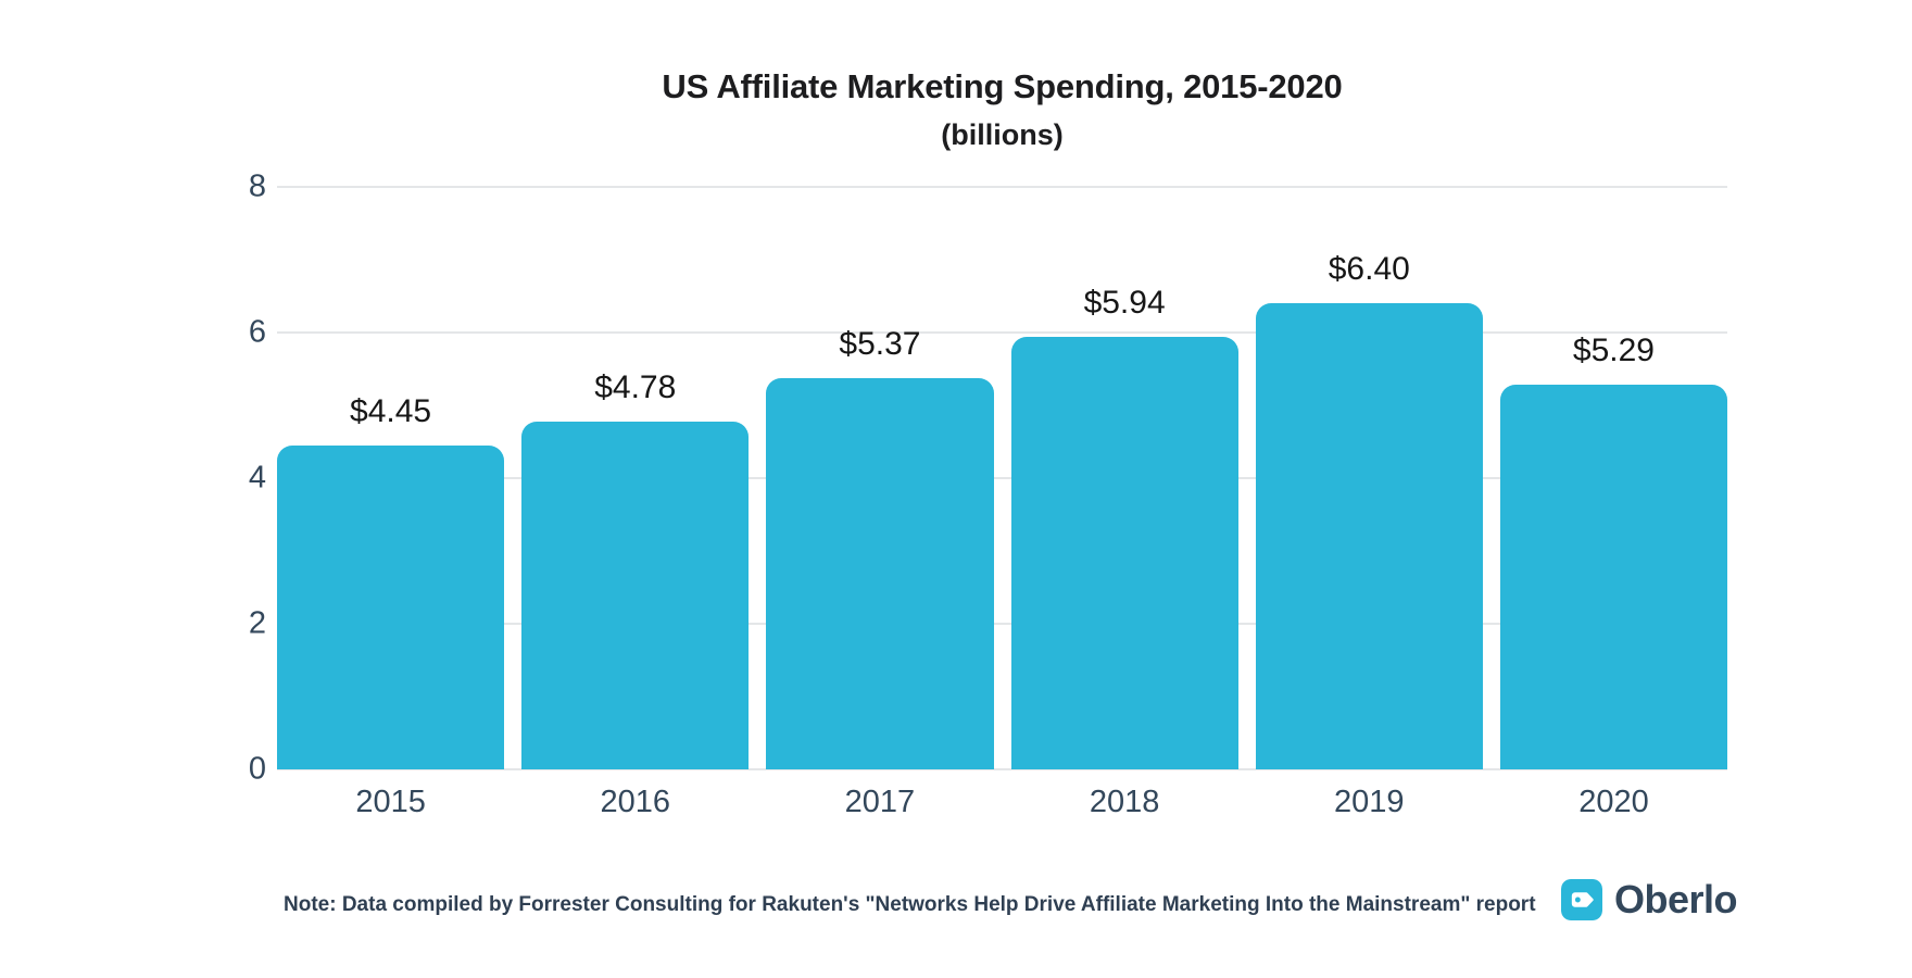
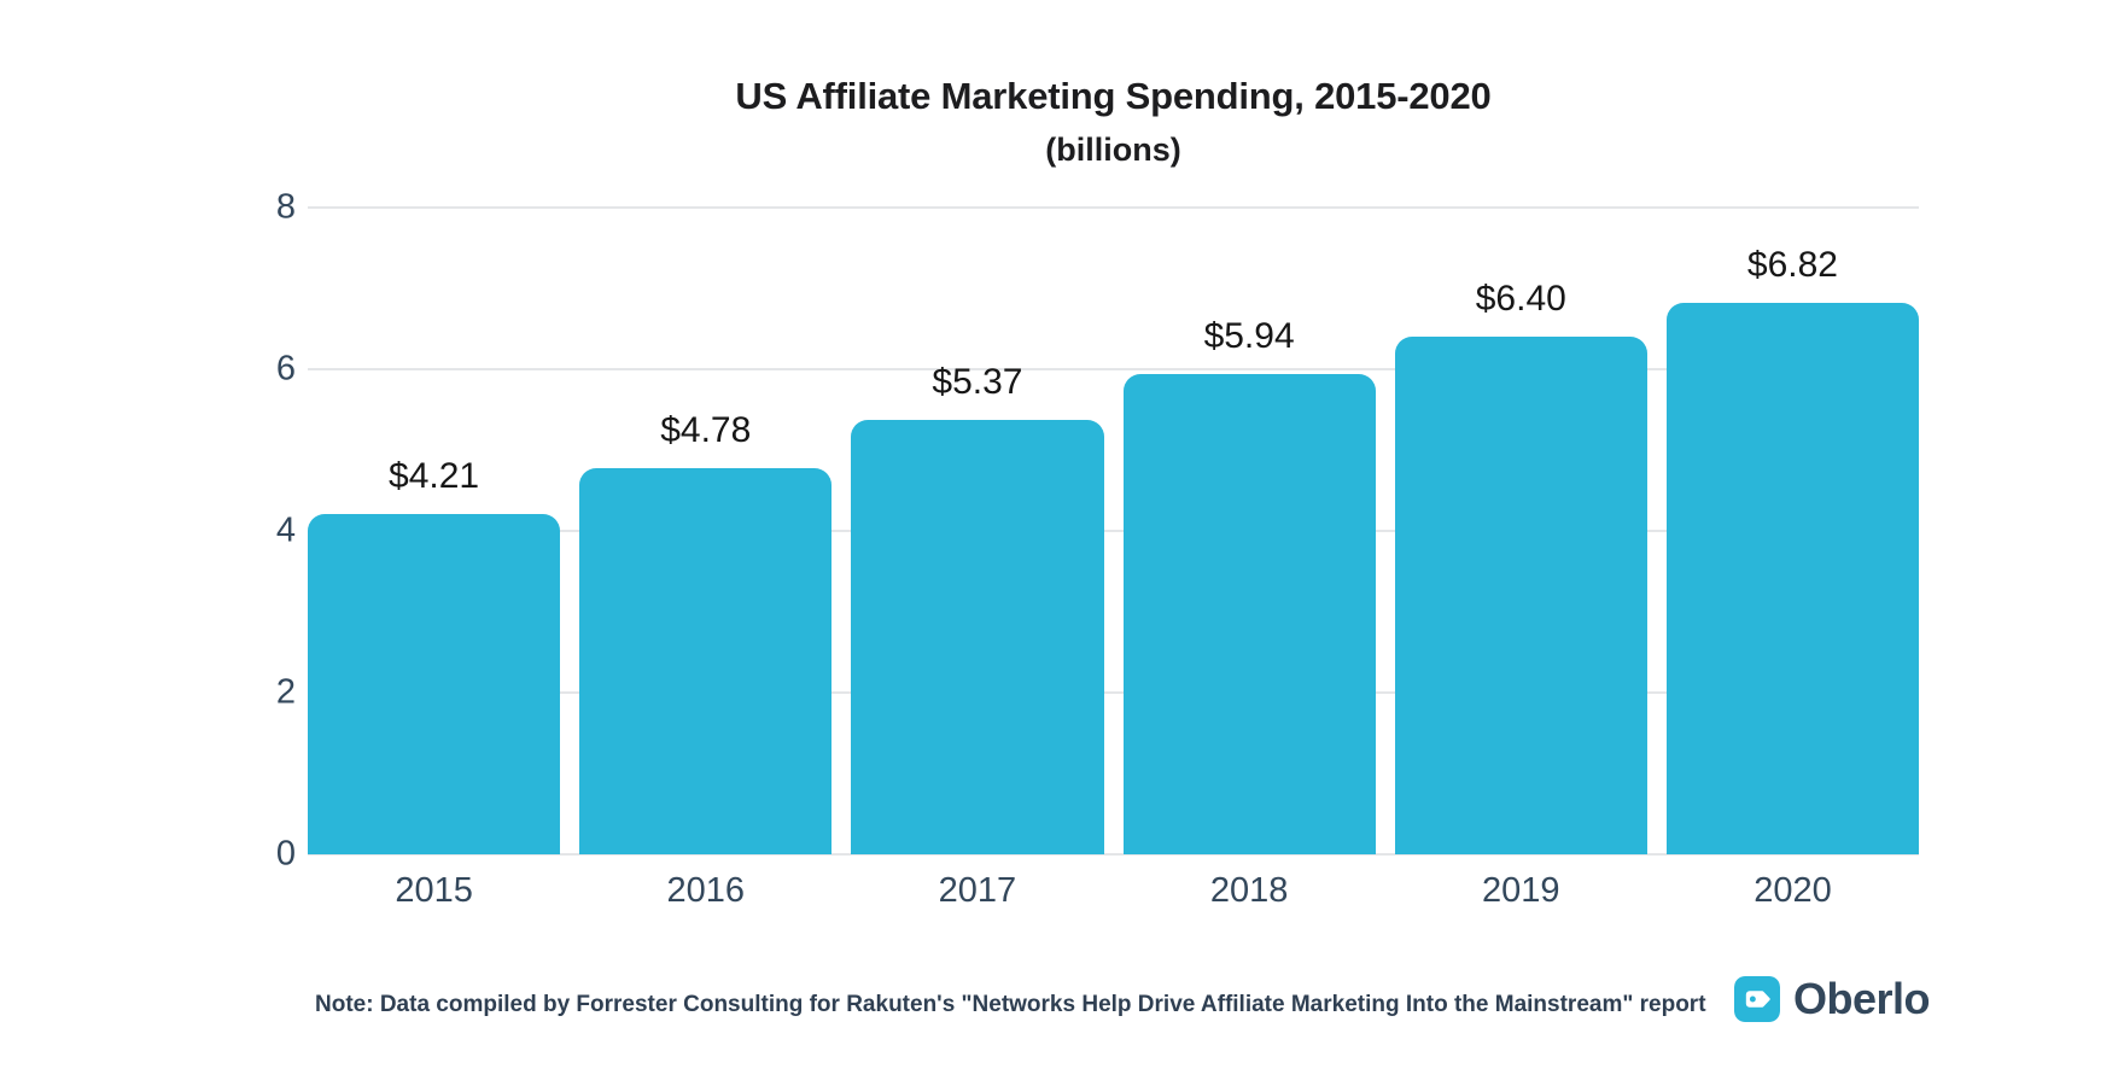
2015: $4.45 -> $4.21
2020: $5.29 -> $6.82
